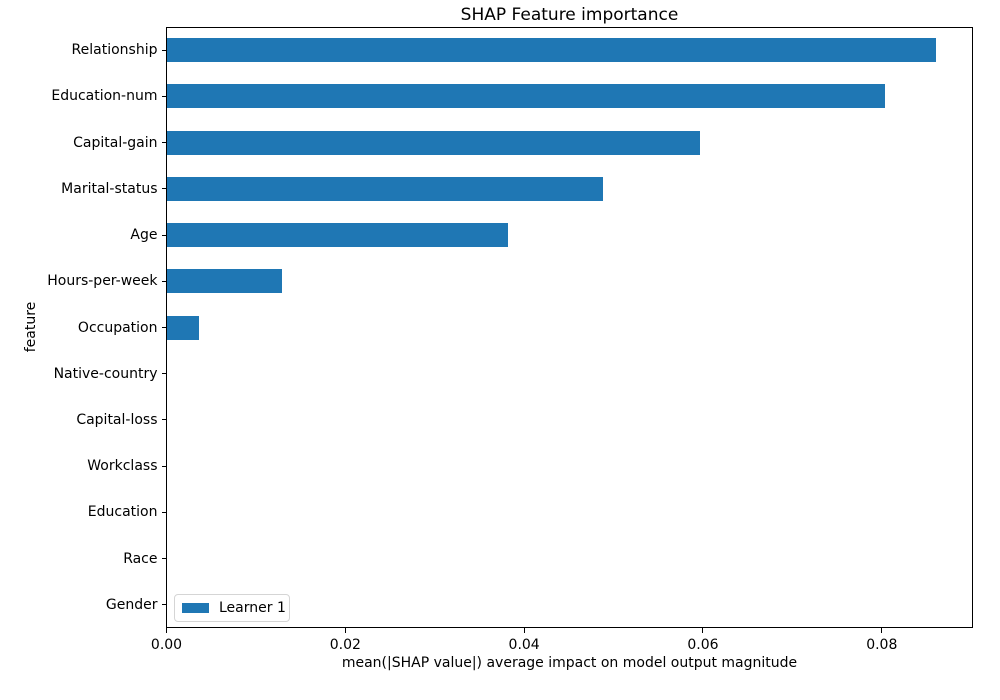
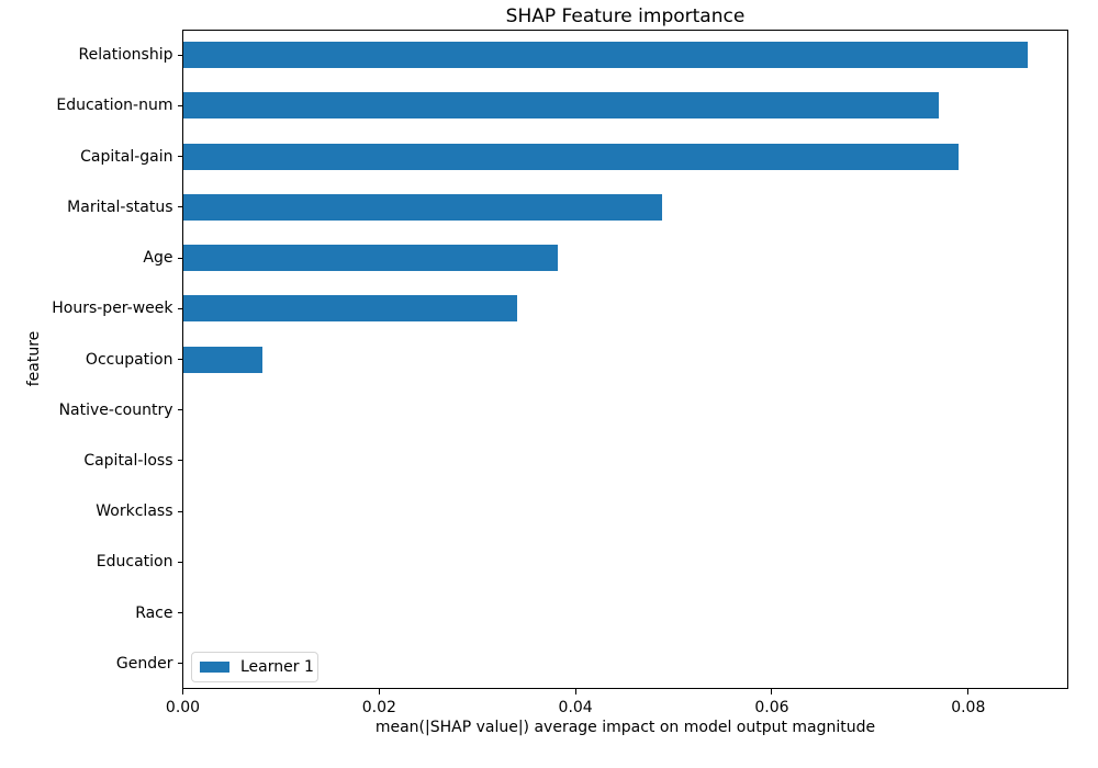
Education-num: 0.080 -> 0.077
Capital-gain: 0.060 -> 0.079
Hours-per-week: 0.013 -> 0.034
Occupation: 0.004 -> 0.008
